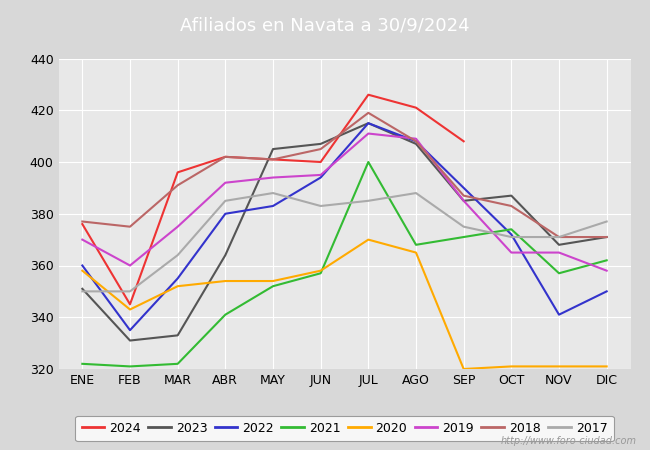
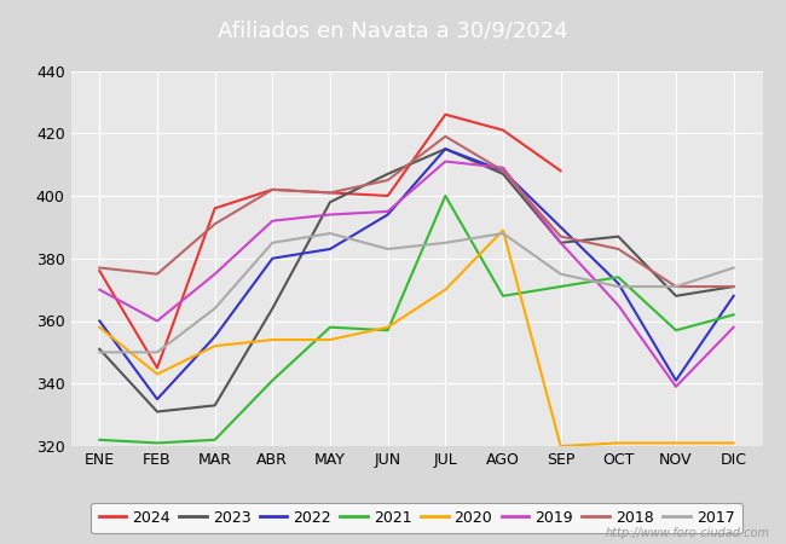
2023/MAY: 405 -> 398
2021/MAY: 352 -> 358
2020/AGO: 365 -> 389
2019/NOV: 365 -> 339
2022/DIC: 350 -> 368
